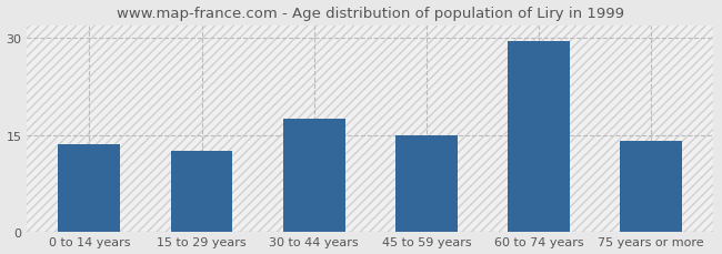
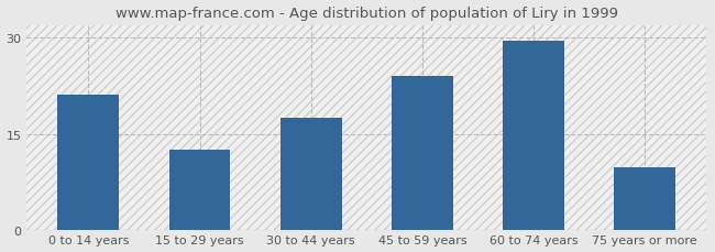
0 to 14 years: 13.5 -> 21.2
45 to 59 years: 15.0 -> 24.0
75 years or more: 14.0 -> 9.8
